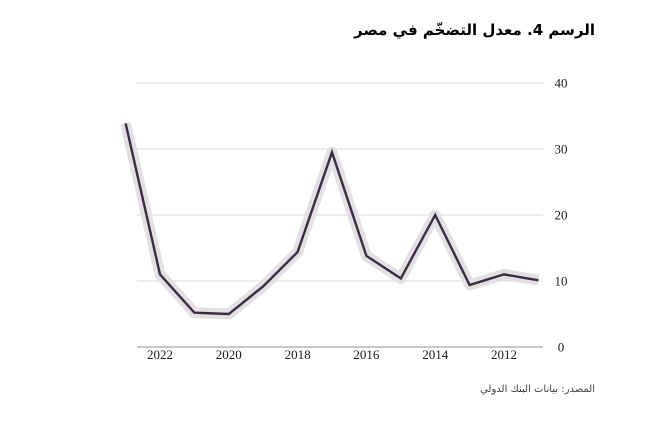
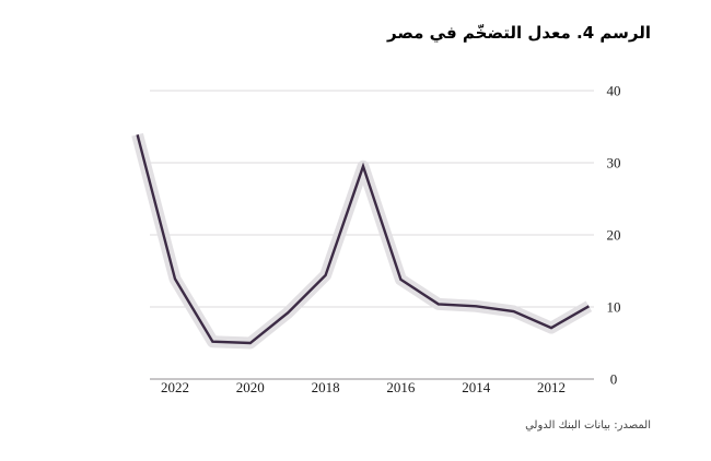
2022: 11 -> 14
2014: 20 -> 10
2012: 11 -> 7
